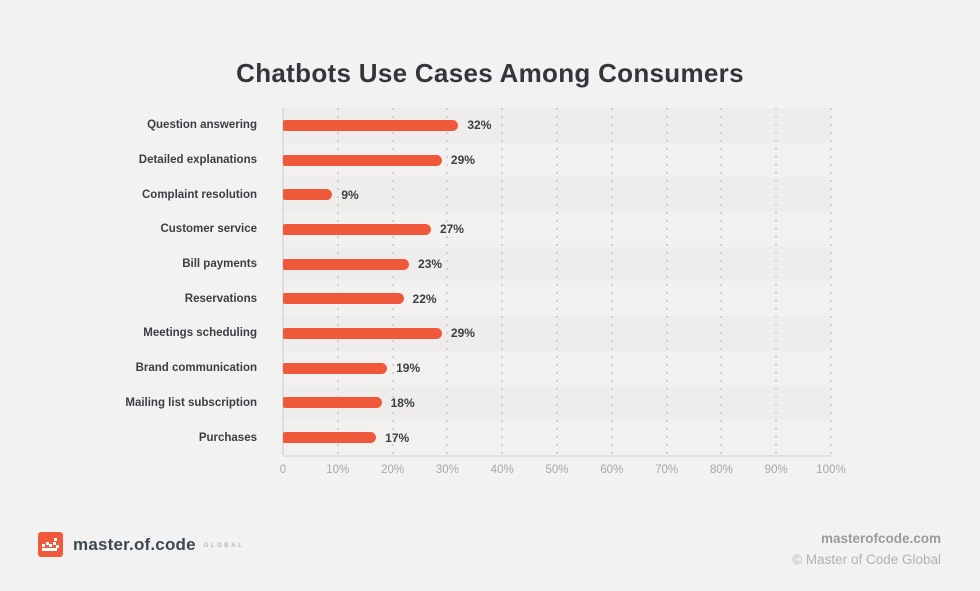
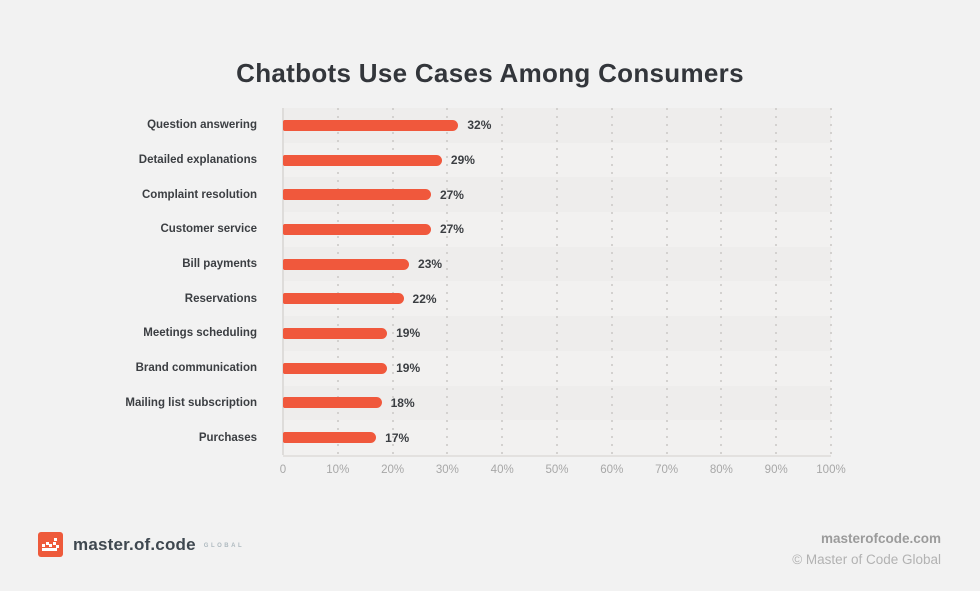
Complaint resolution: 9% -> 27%
Meetings scheduling: 29% -> 19%
